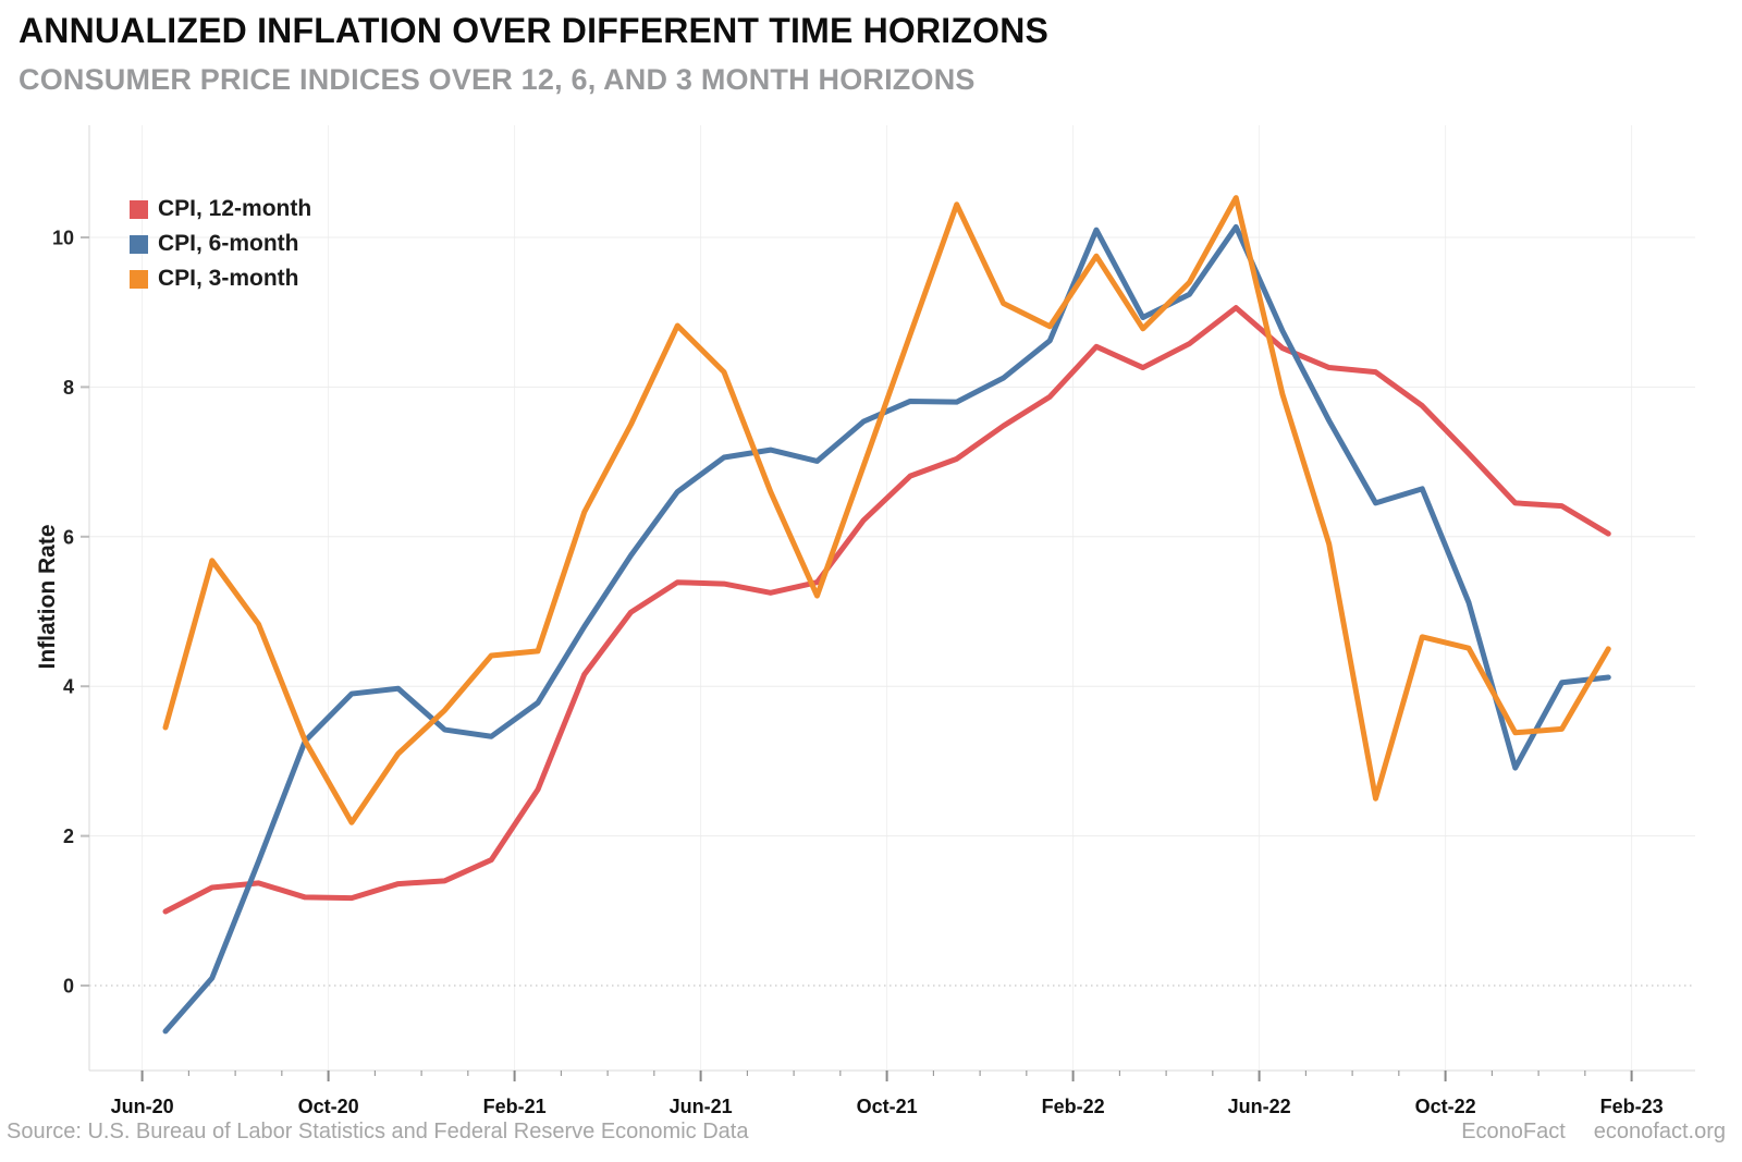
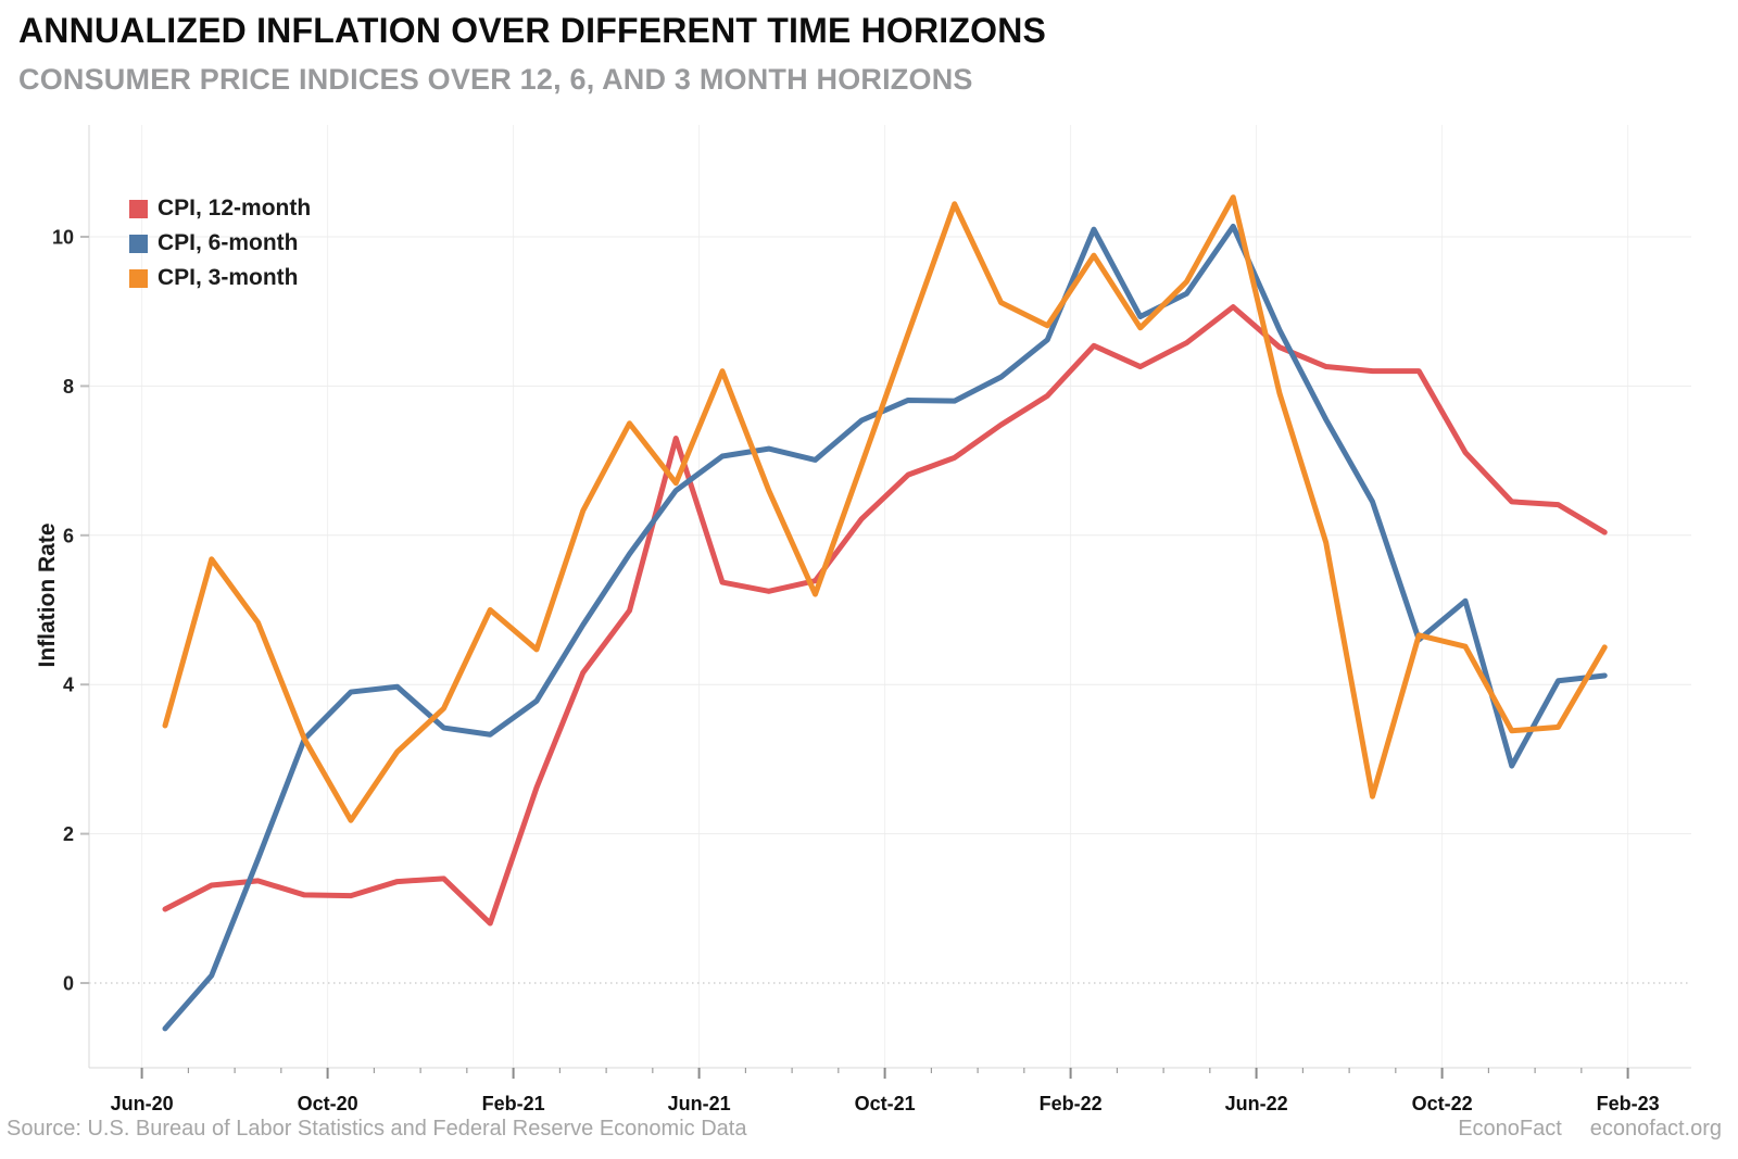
CPI, 12-month/Feb-21: 1.7 -> 0.8
CPI, 3-month/Feb-21: 4.4 -> 5.0
CPI, 12-month/Jun-21: 5.4 -> 7.3
CPI, 3-month/Jun-21: 8.8 -> 6.7
CPI, 12-month/Oct-22: 7.8 -> 8.2
CPI, 6-month/Oct-22: 6.6 -> 4.6
